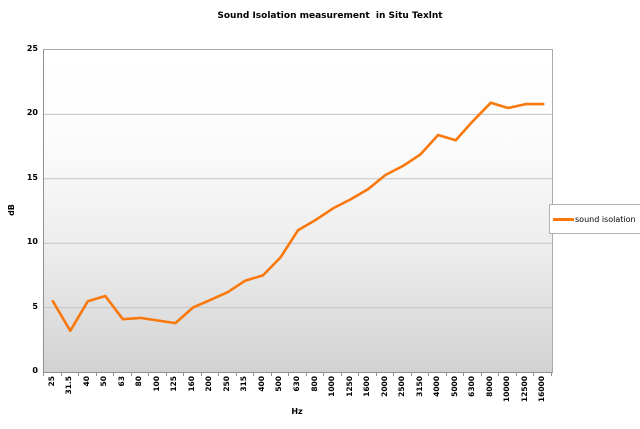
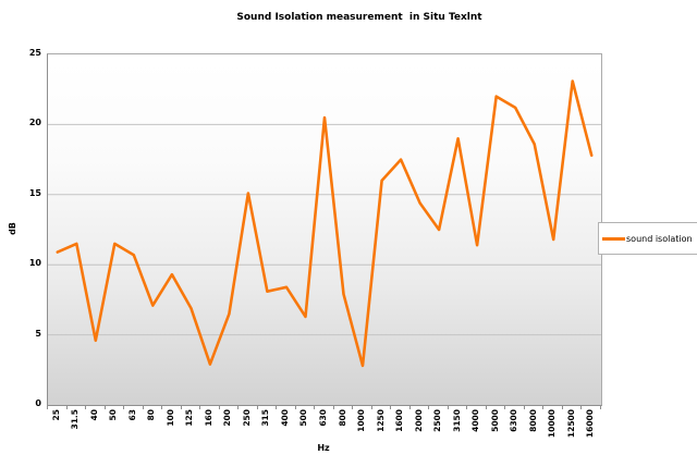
25: 5.5 -> 10.9
31.5: 3.2 -> 11.5
40: 5.5 -> 4.6
50: 5.9 -> 11.5
63: 4.1 -> 10.7
80: 4.2 -> 7.1
100: 4.0 -> 9.3
125: 3.8 -> 6.9
160: 5.0 -> 2.9
200: 5.6 -> 6.5
250: 6.2 -> 15.1
315: 7.1 -> 8.1
400: 7.5 -> 8.4
500: 8.9 -> 6.3
630: 11.0 -> 20.5
800: 11.8 -> 7.9
1000: 12.7 -> 2.8
1250: 13.4 -> 16.0
1600: 14.2 -> 17.5
2000: 15.3 -> 14.4
2500: 16.0 -> 12.5
3150: 16.9 -> 19.0
4000: 18.4 -> 11.4
5000: 18.0 -> 22.0
6300: 19.5 -> 21.2
8000: 20.9 -> 18.6
10000: 20.5 -> 11.8
12500: 20.8 -> 23.1
16000: 20.8 -> 17.8
